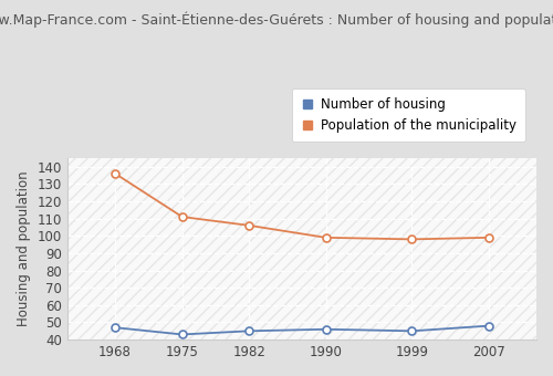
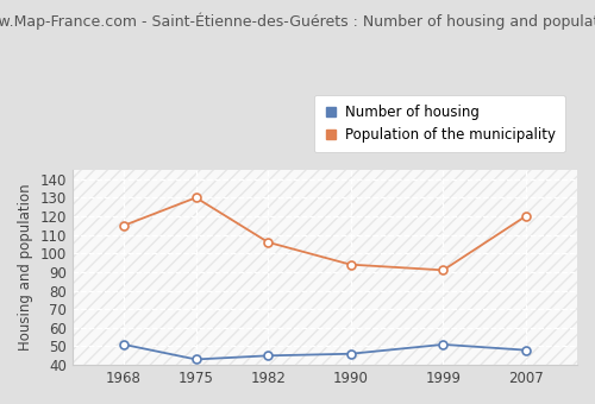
Number of housing/1968: 47 -> 51
Population of the municipality/1968: 136 -> 115
Population of the municipality/1975: 111 -> 130
Population of the municipality/1990: 99 -> 94
Number of housing/1999: 45 -> 51
Population of the municipality/1999: 98 -> 91
Population of the municipality/2007: 99 -> 120
